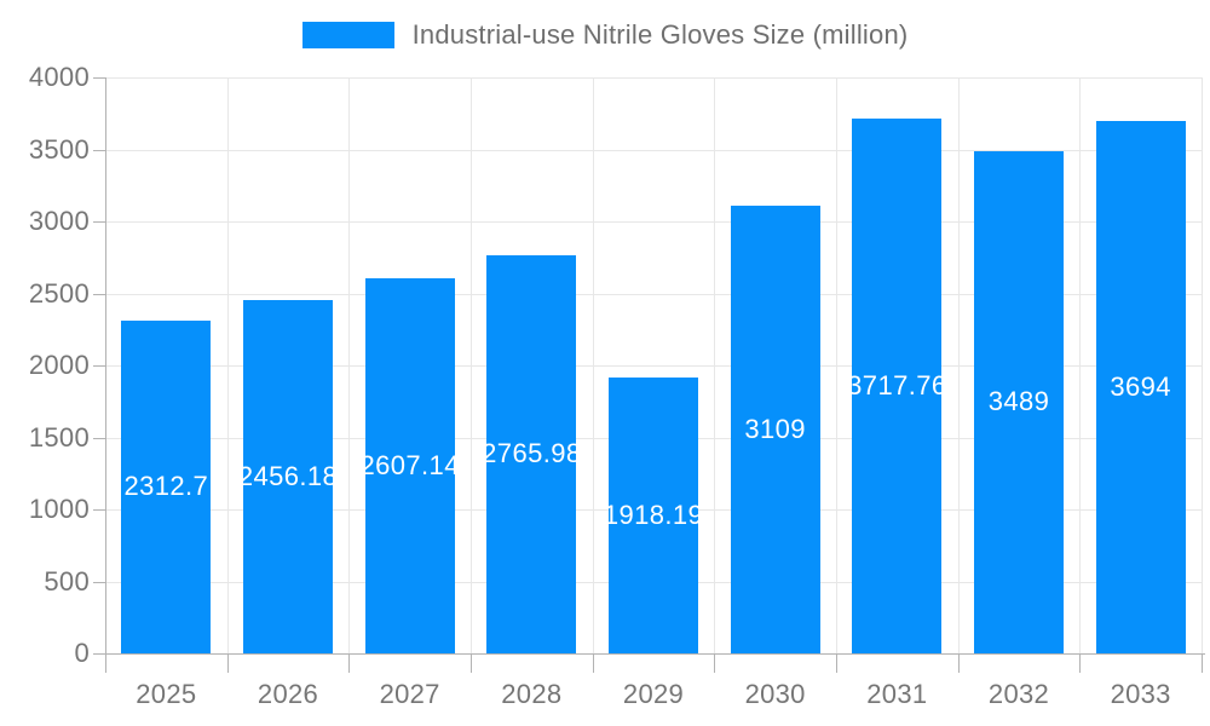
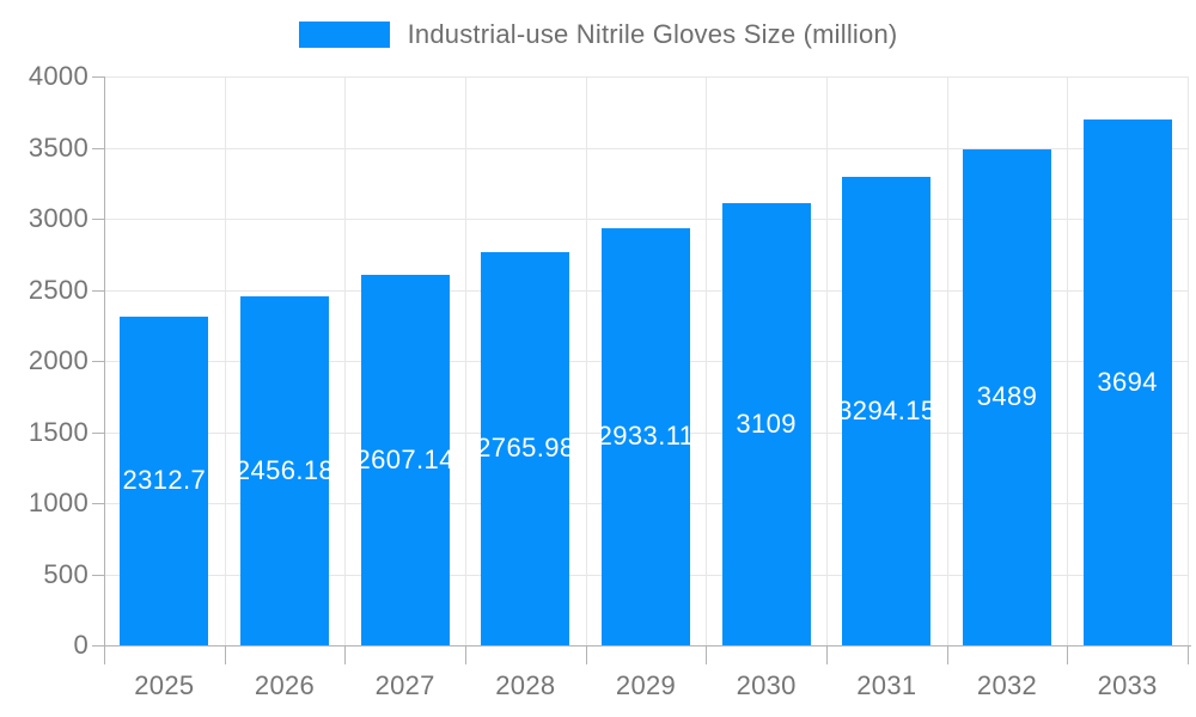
2029: 1918.19 -> 2933.11
2031: 3717.76 -> 3294.15
